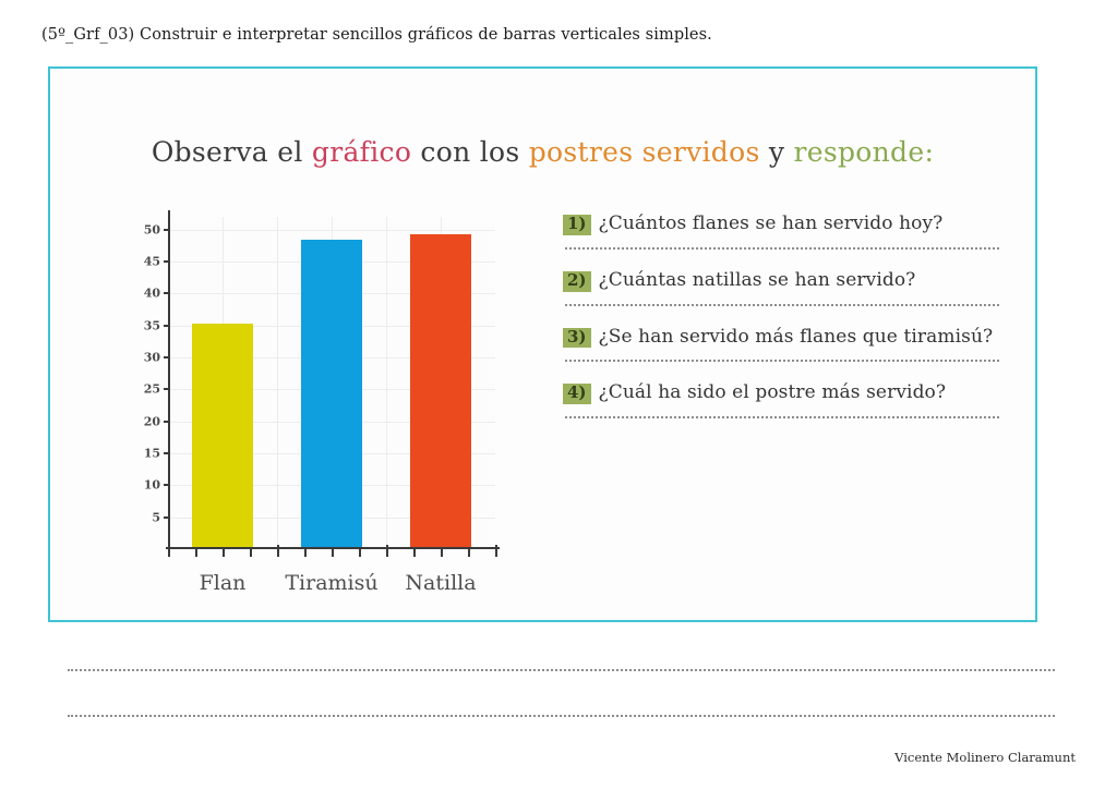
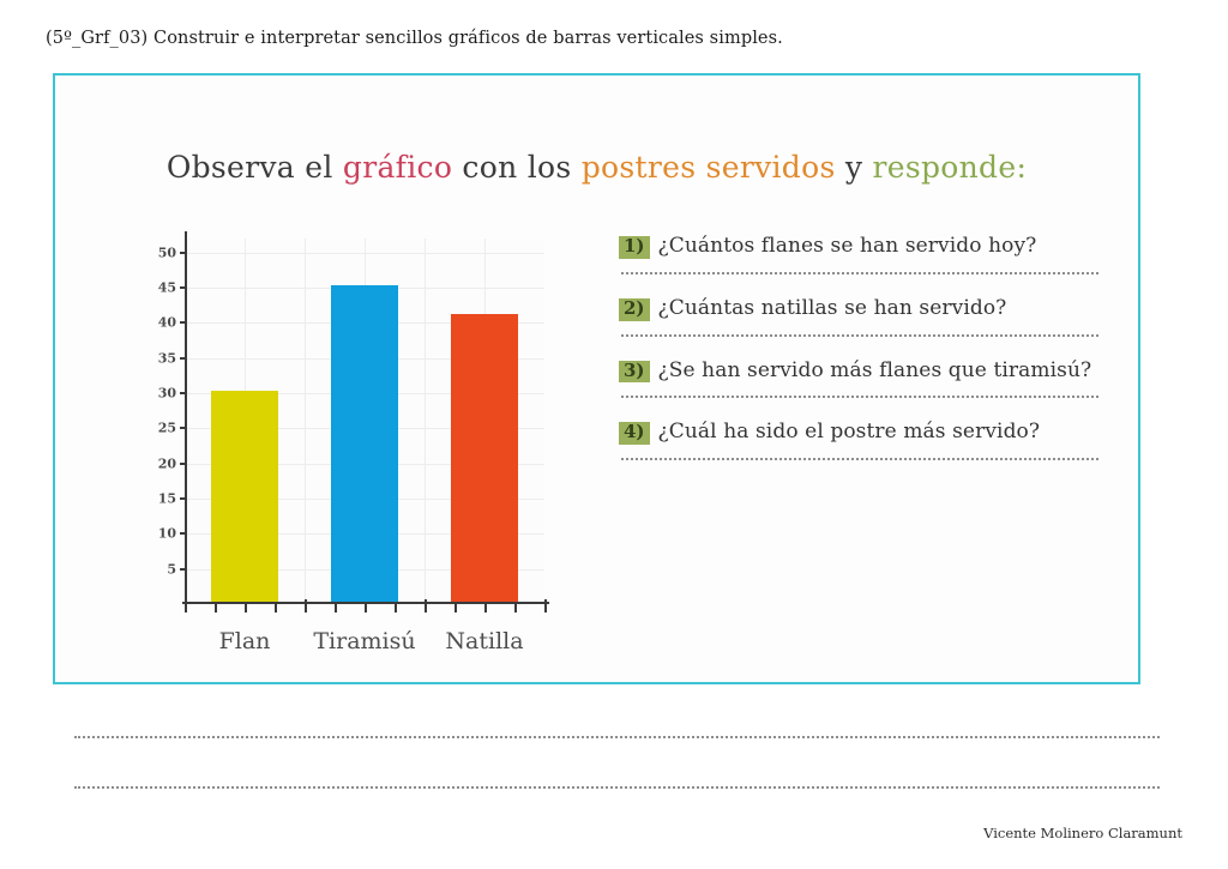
Flan: 35 -> 30
Tiramisú: 48 -> 45
Natilla: 49 -> 41
